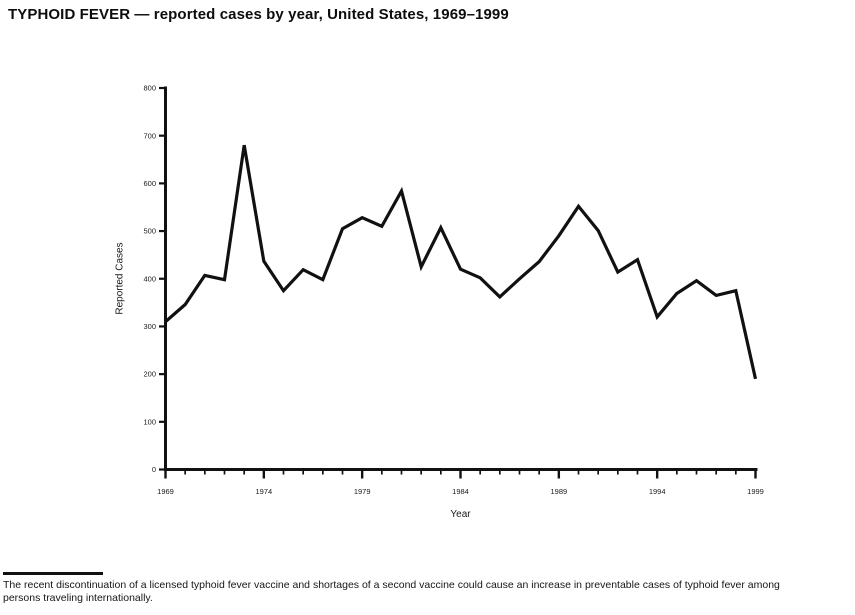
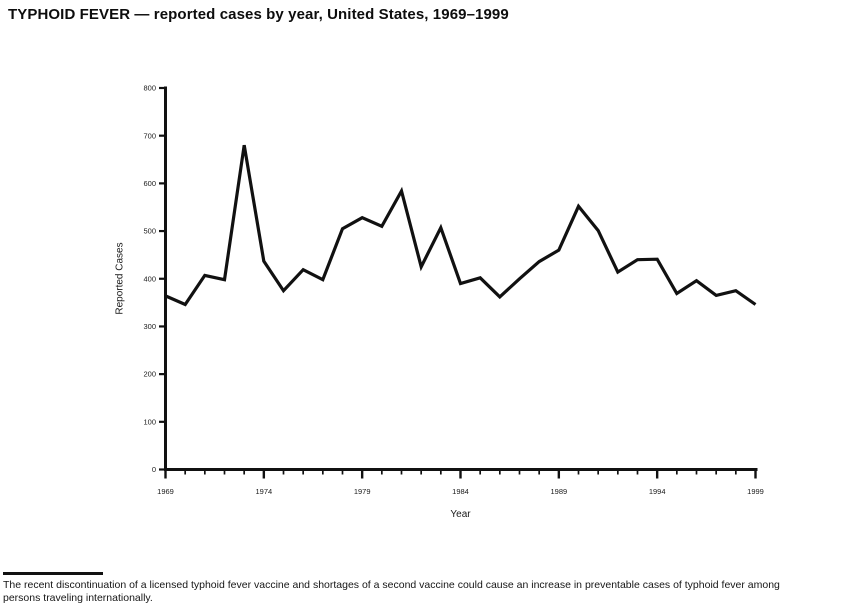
1969: 310 -> 360
1984: 420 -> 390
1989: 490 -> 460
1994: 320 -> 440
1999: 190 -> 350
